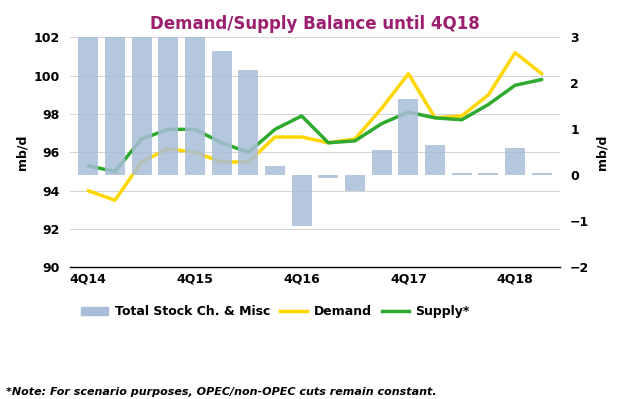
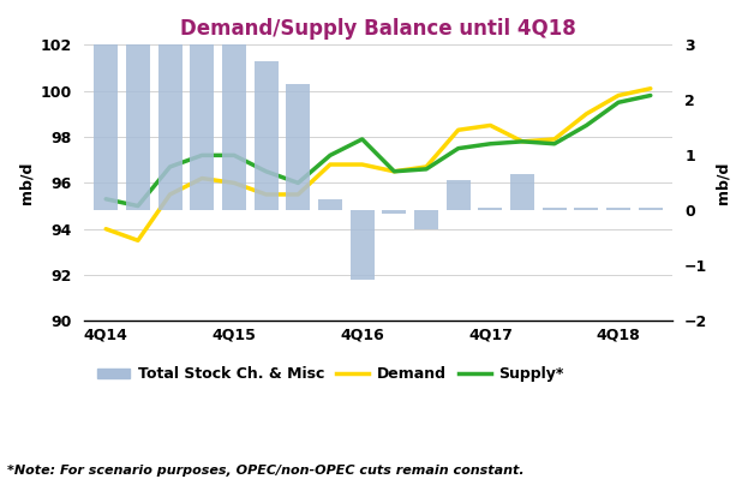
Total Stock Ch. & Misc/4Q16: -1.10 -> -1.25
Total Stock Ch. & Misc/4Q17: 1.65 -> 0.05
Demand/4Q17: 100.1 -> 98.5
Supply*/4Q17: 98.1 -> 97.7
Total Stock Ch. & Misc/4Q18: 0.60 -> 0.05
Demand/4Q18: 101.2 -> 99.8
